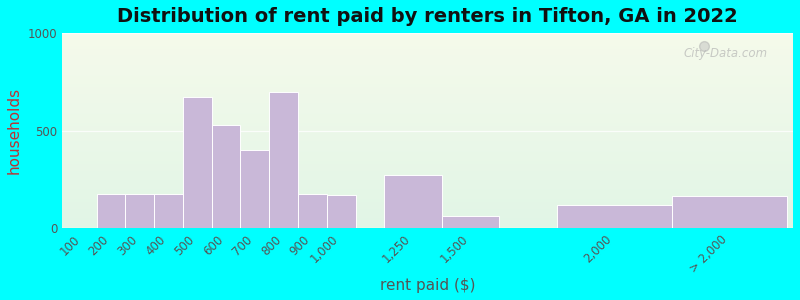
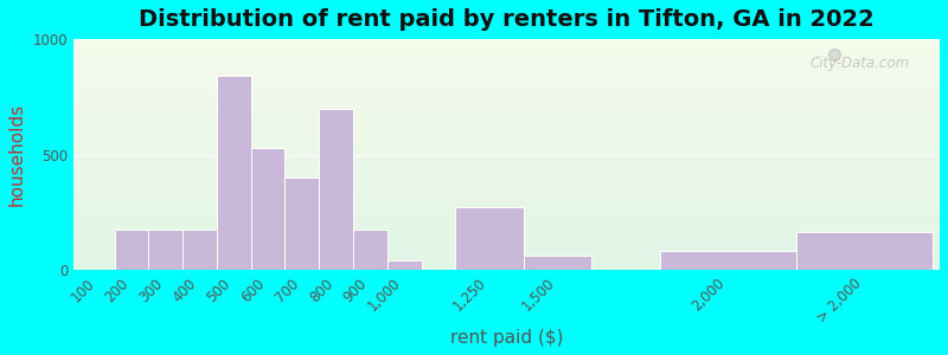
500: 670 -> 840
1,000: 170 -> 40
2,000: 120 -> 80
